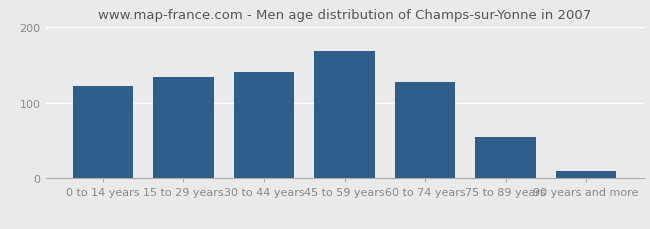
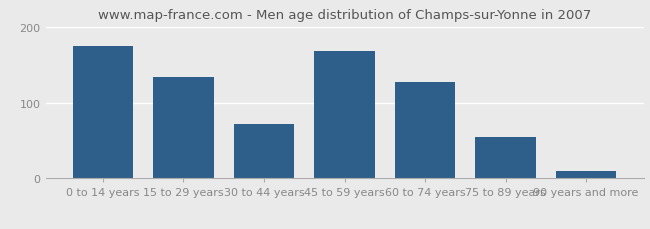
0 to 14 years: 122 -> 174
30 to 44 years: 140 -> 72
